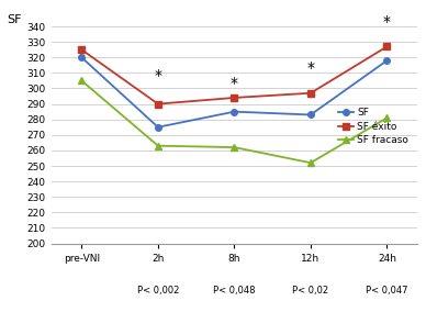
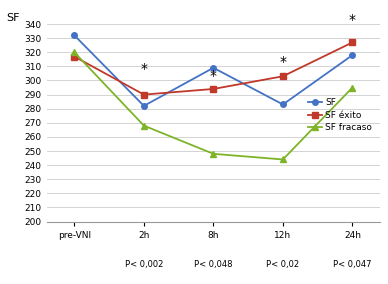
SF/pre-VNI: 320 -> 332
SF éxito/pre-VNI: 325 -> 317
SF fracaso/pre-VNI: 305 -> 320
SF/2h: 275 -> 282
SF fracaso/2h: 263 -> 268
SF/8h: 285 -> 309
SF fracaso/8h: 262 -> 248
SF éxito/12h: 297 -> 303
SF fracaso/12h: 252 -> 244
SF fracaso/24h: 281 -> 295
